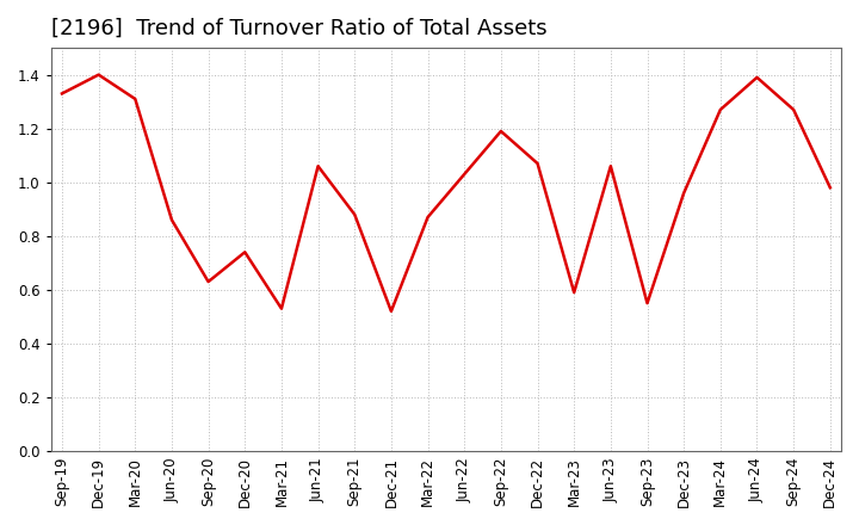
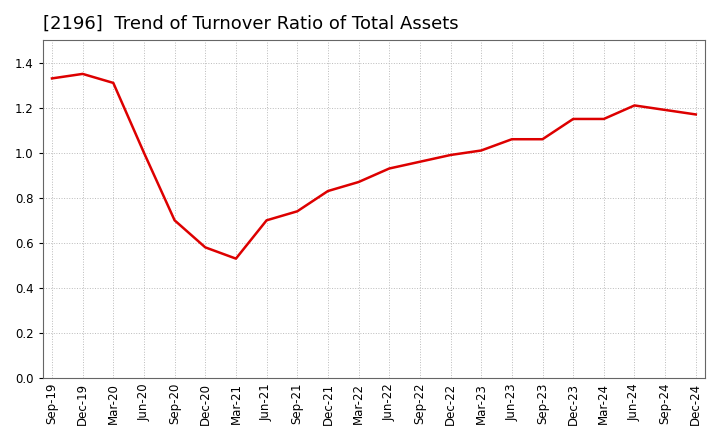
Dec-19: 1.40 -> 1.35
Jun-20: 0.86 -> 1.00
Sep-20: 0.63 -> 0.70
Dec-20: 0.74 -> 0.58
Jun-21: 1.06 -> 0.70
Sep-21: 0.88 -> 0.74
Dec-21: 0.52 -> 0.83
Jun-22: 1.03 -> 0.93
Sep-22: 1.19 -> 0.96
Dec-22: 1.07 -> 0.99
Mar-23: 0.59 -> 1.01
Sep-23: 0.55 -> 1.06
Dec-23: 0.96 -> 1.15
Mar-24: 1.27 -> 1.15
Jun-24: 1.39 -> 1.21
Sep-24: 1.27 -> 1.19
Dec-24: 0.98 -> 1.17
